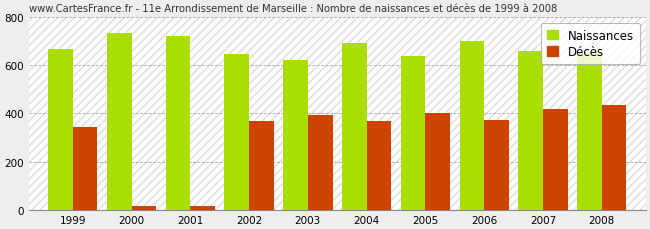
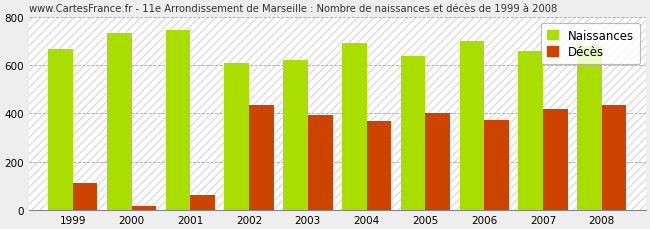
Décès/1999: 342 -> 110
Naissances/2001: 720 -> 745
Décès/2001: 15 -> 60
Naissances/2002: 645 -> 610
Décès/2002: 368 -> 435
Naissances/2008: 648 -> 680
